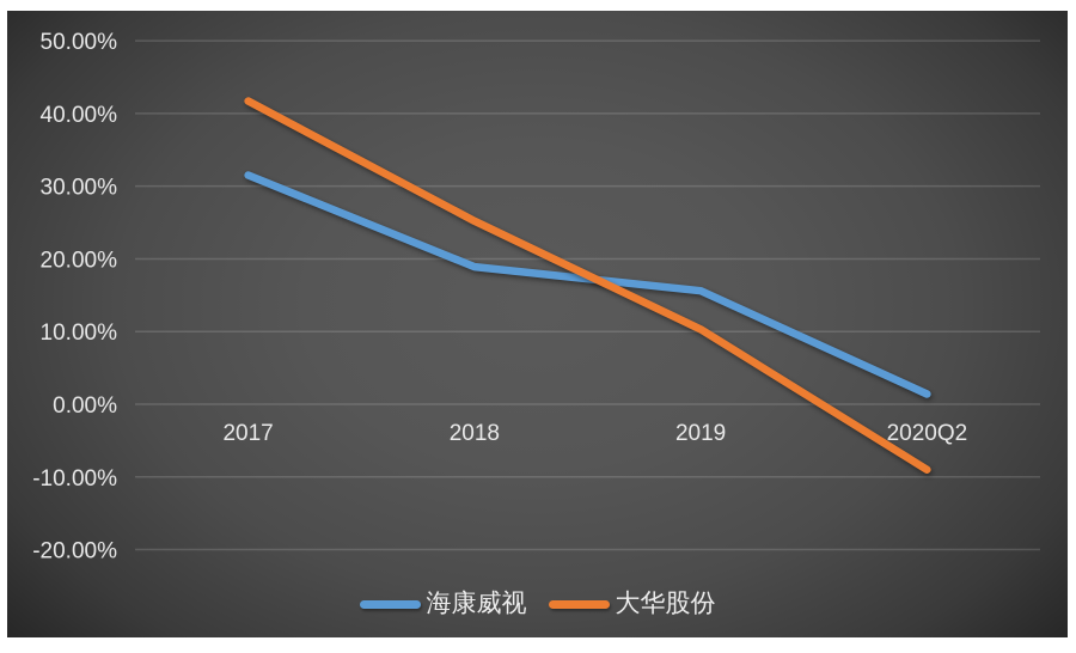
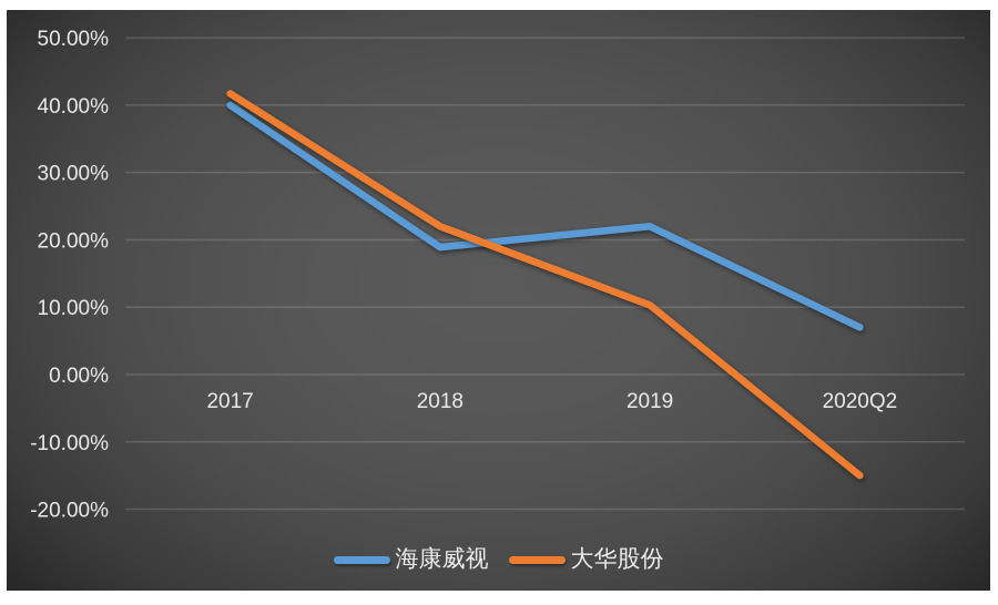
海康威视/2017: 32% -> 40%
大华股份/2018: 25% -> 22%
海康威视/2019: 16% -> 22%
海康威视/2020Q2: 1% -> 7%
大华股份/2020Q2: -9% -> -15%
